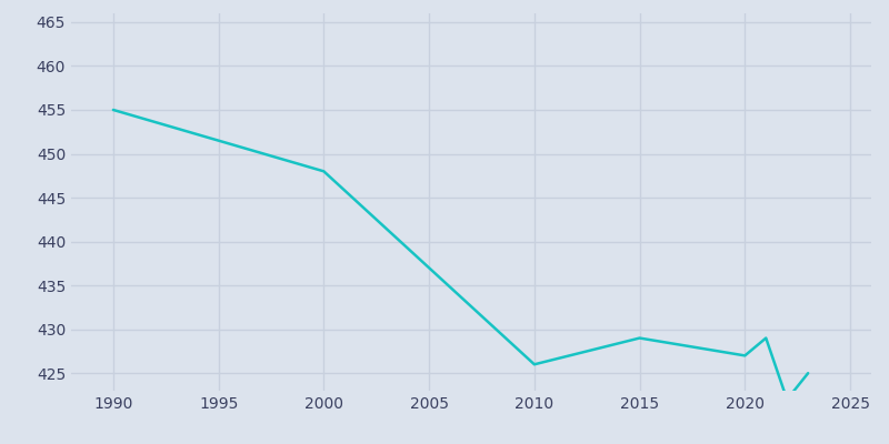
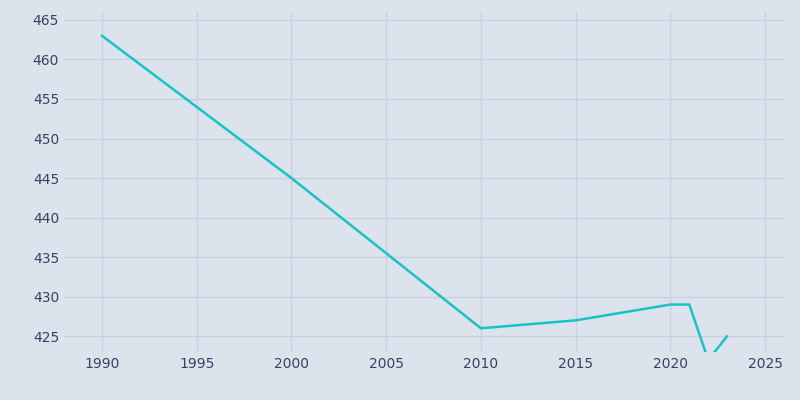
1990: 455 -> 463
2000: 448 -> 445
2015: 429 -> 427
2020: 427 -> 429
